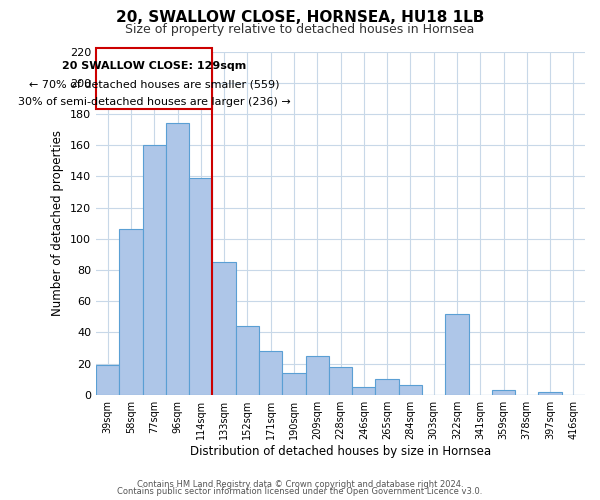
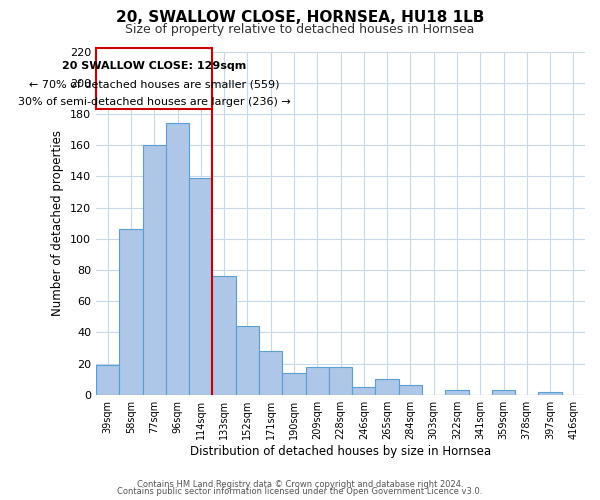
133sqm: 85 -> 76
209sqm: 25 -> 18
322sqm: 52 -> 3
